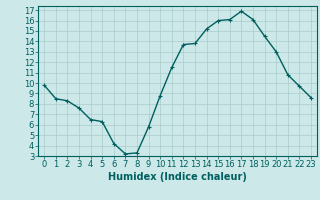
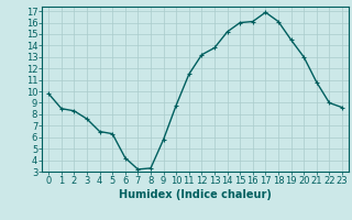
12: 13.7 -> 13.2
22: 9.7 -> 9.0
